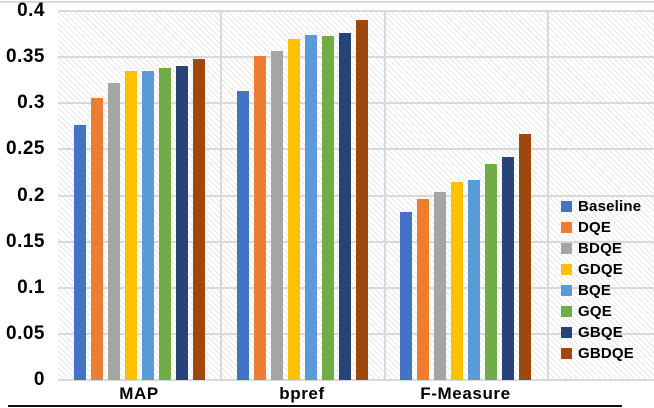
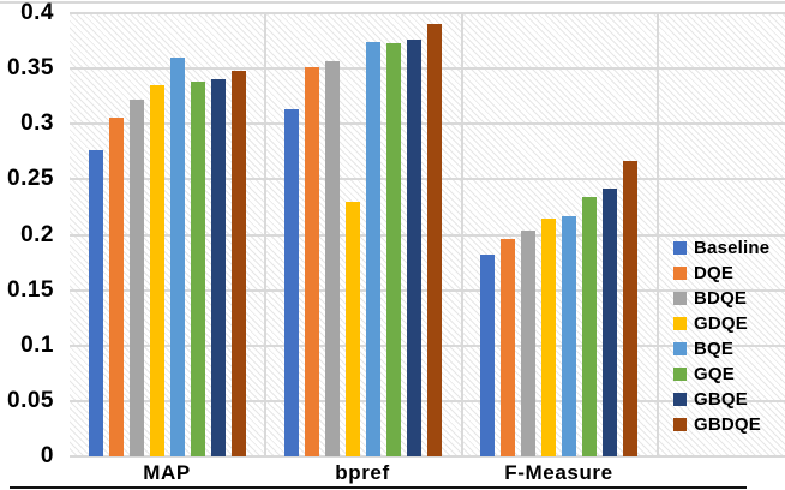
BQE/MAP: 0.34 -> 0.36
GDQE/bpref: 0.37 -> 0.23
